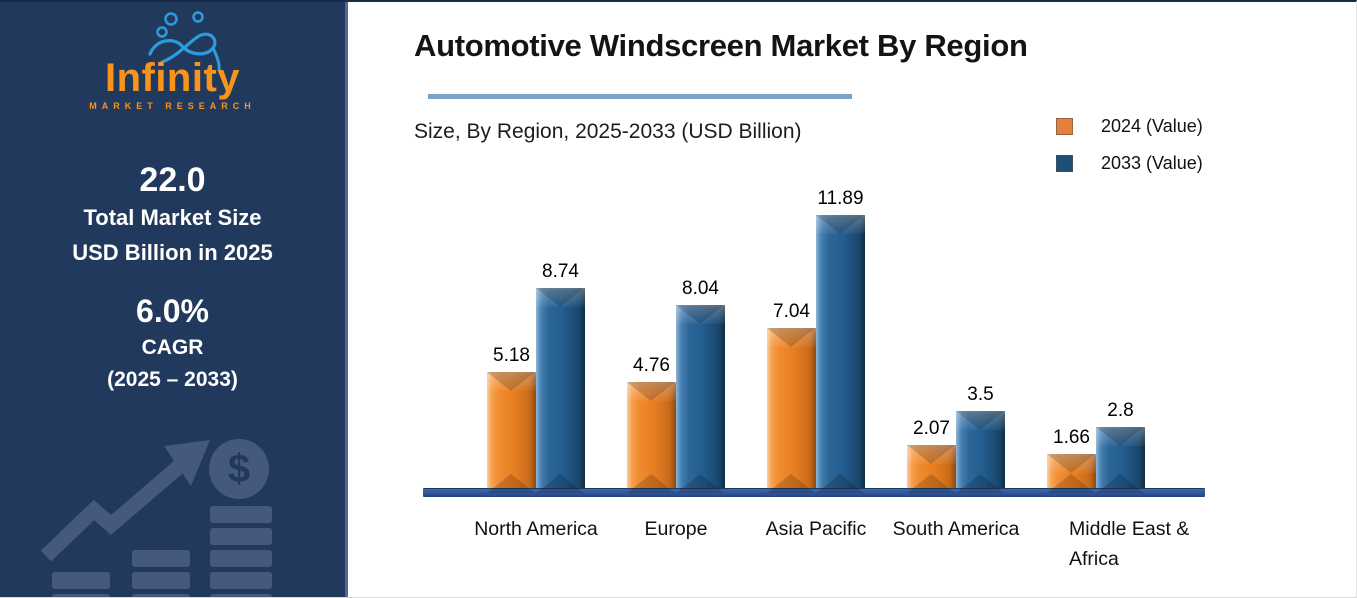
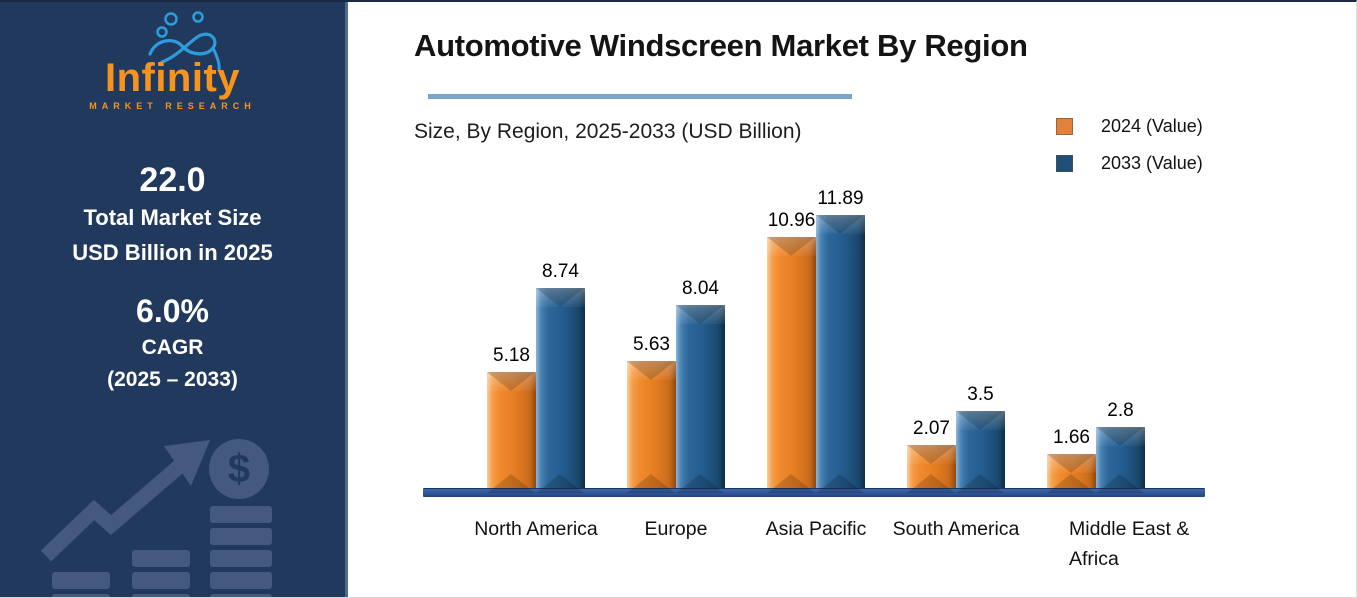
2024 (Value)/Europe: 4.76 -> 5.63
2024 (Value)/Asia Pacific: 7.04 -> 10.96
